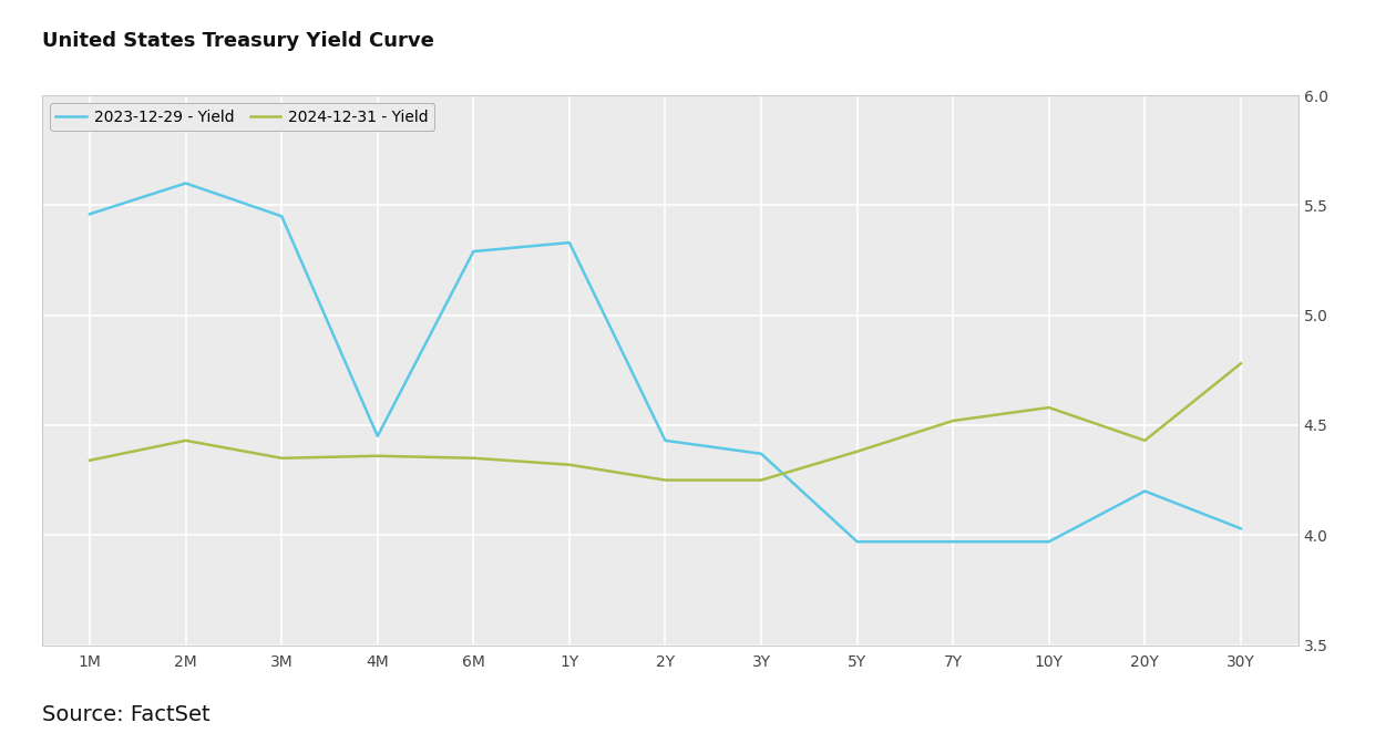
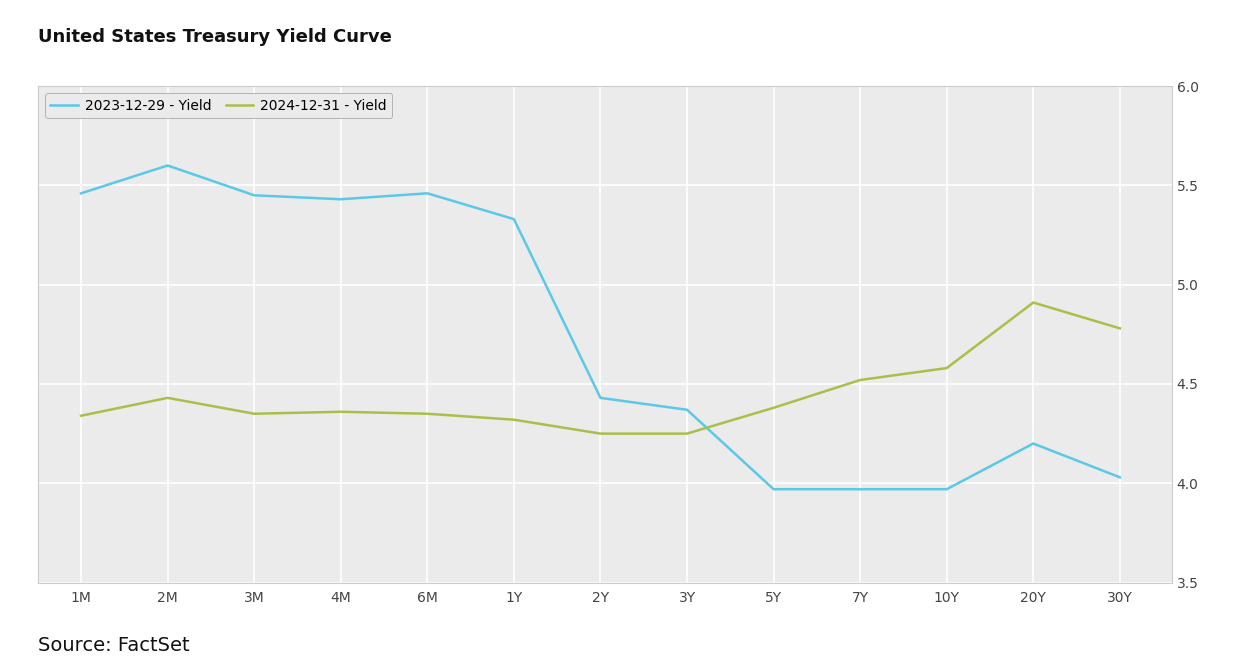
2023-12-29 - Yield/4M: 4.45 -> 5.43
2023-12-29 - Yield/6M: 5.29 -> 5.46
2024-12-31 - Yield/20Y: 4.43 -> 4.91
